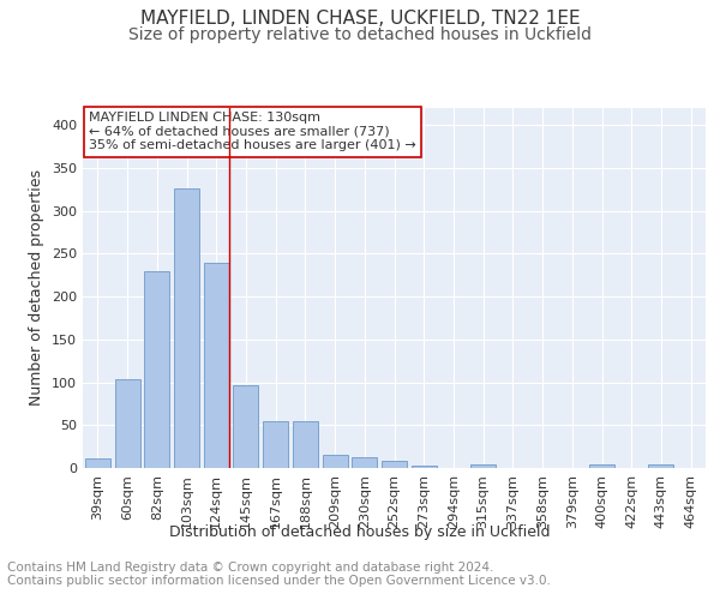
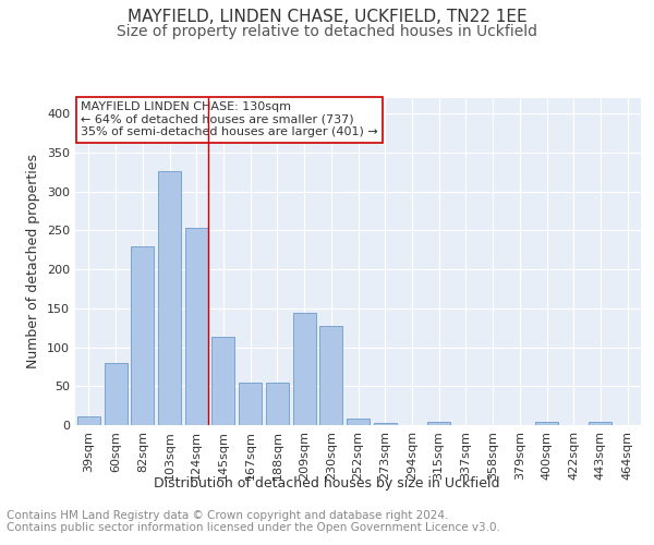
60sqm: 103 -> 80
124sqm: 240 -> 254
145sqm: 96 -> 114
209sqm: 15 -> 144
230sqm: 12 -> 128
